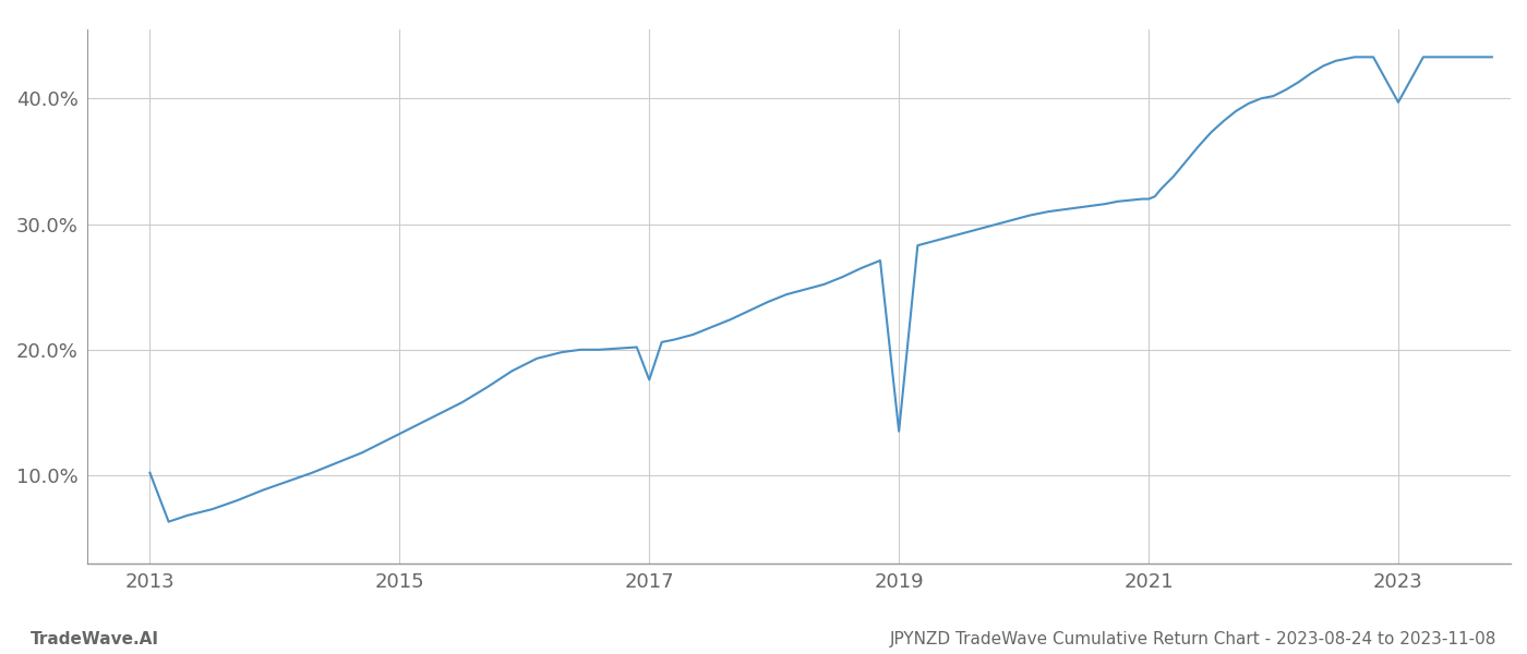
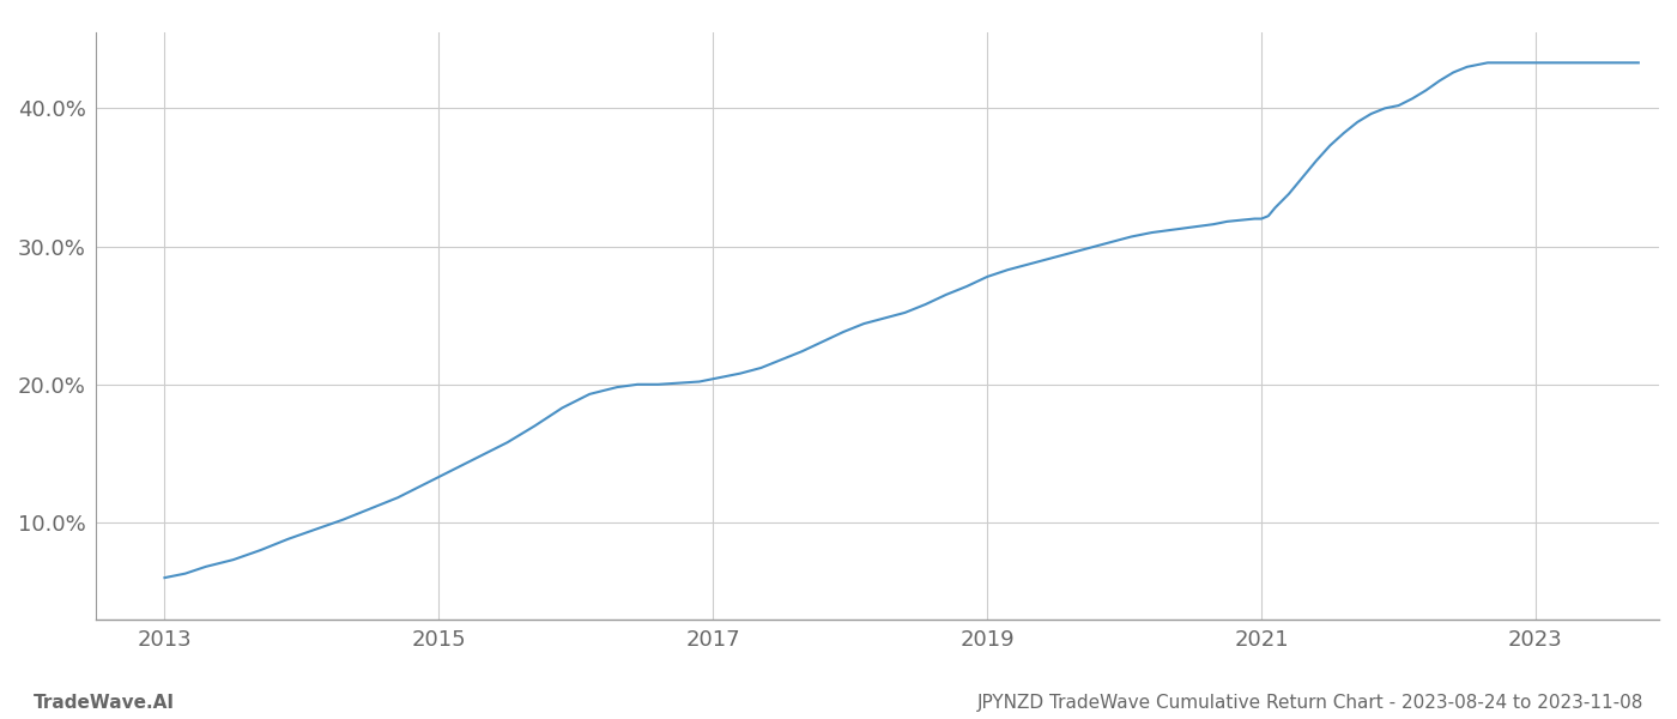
2013: 10.2% -> 6.0%
2017: 17.6% -> 20.4%
2019: 13.5% -> 27.8%
2023: 39.7% -> 43.3%
